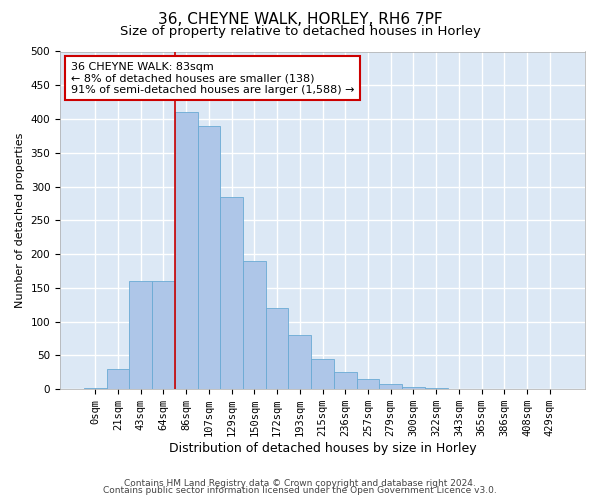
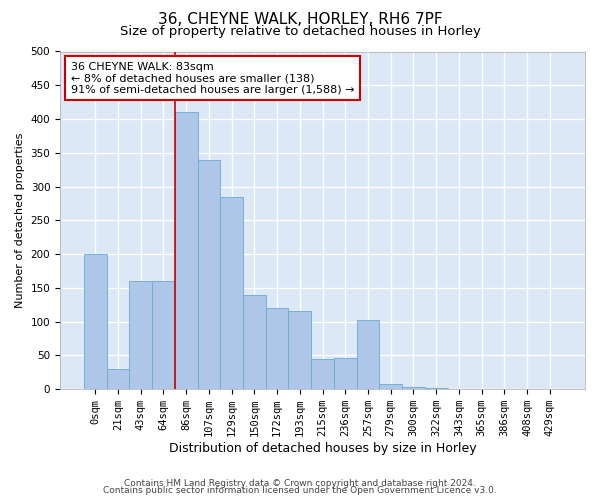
0sqm: 2 -> 200
107sqm: 390 -> 340
150sqm: 190 -> 140
193sqm: 80 -> 116
236sqm: 25 -> 46
257sqm: 15 -> 102
